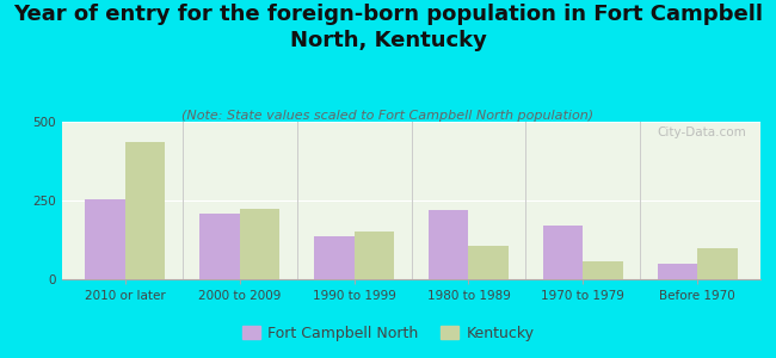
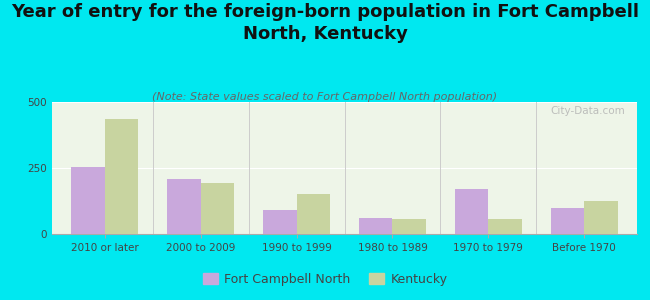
Kentucky/2000 to 2009: 225 -> 195
Fort Campbell North/1990 to 1999: 135 -> 90
Fort Campbell North/1980 to 1989: 220 -> 60
Kentucky/1980 to 1989: 105 -> 55
Fort Campbell North/Before 1970: 50 -> 100
Kentucky/Before 1970: 100 -> 125
